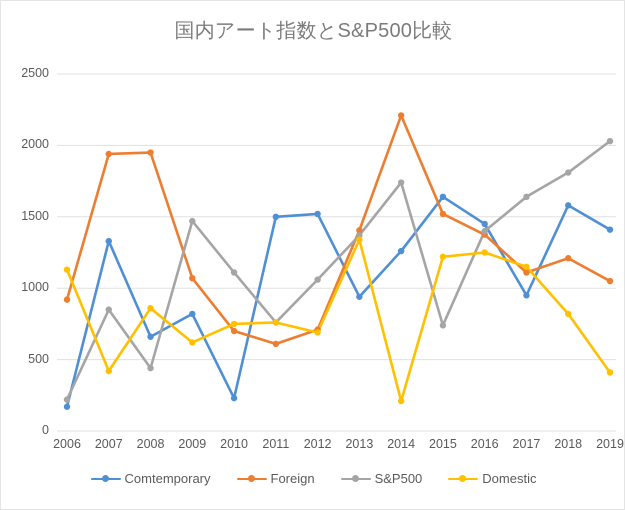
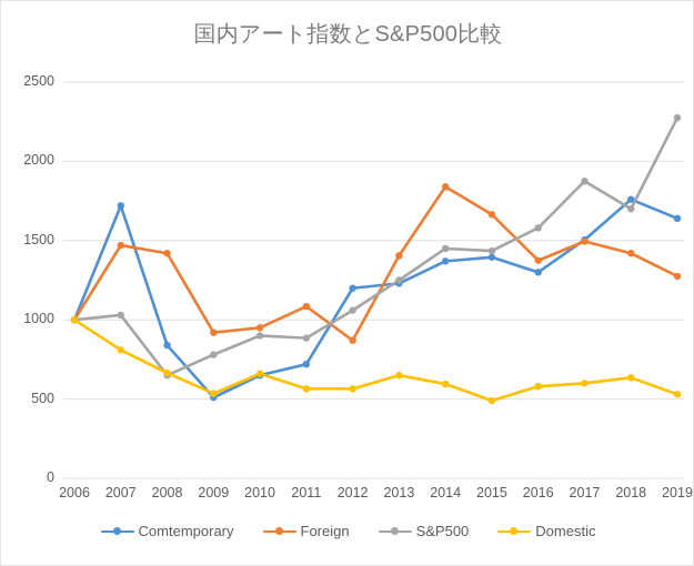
Comtemporary/2006: 170 -> 1000
Foreign/2006: 920 -> 1000
S&P500/2006: 220 -> 1000
Domestic/2006: 1130 -> 1000
Comtemporary/2007: 1330 -> 1720
Foreign/2007: 1940 -> 1470
S&P500/2007: 850 -> 1030
Domestic/2007: 420 -> 810
Comtemporary/2008: 660 -> 840
Foreign/2008: 1950 -> 1420
S&P500/2008: 440 -> 650
Domestic/2008: 860 -> 660
Comtemporary/2009: 820 -> 510
Foreign/2009: 1070 -> 920
S&P500/2009: 1470 -> 780
Domestic/2009: 620 -> 540
Comtemporary/2010: 230 -> 650
Foreign/2010: 700 -> 950
S&P500/2010: 1110 -> 900
Domestic/2010: 750 -> 660
Comtemporary/2011: 1500 -> 720
Foreign/2011: 610 -> 1080
S&P500/2011: 760 -> 880
Domestic/2011: 760 -> 560
Comtemporary/2012: 1520 -> 1200
Foreign/2012: 710 -> 870
Domestic/2012: 690 -> 560
Comtemporary/2013: 940 -> 1230
S&P500/2013: 1370 -> 1250
Domestic/2013: 1340 -> 650
Comtemporary/2014: 1260 -> 1370
Foreign/2014: 2210 -> 1840
S&P500/2014: 1740 -> 1450
Domestic/2014: 210 -> 600
Comtemporary/2015: 1640 -> 1400
Foreign/2015: 1520 -> 1660
S&P500/2015: 740 -> 1440
Domestic/2015: 1220 -> 490
Comtemporary/2016: 1450 -> 1300
S&P500/2016: 1400 -> 1580
Domestic/2016: 1250 -> 580
Comtemporary/2017: 950 -> 1500
Foreign/2017: 1110 -> 1500
S&P500/2017: 1640 -> 1880
Domestic/2017: 1150 -> 600
Comtemporary/2018: 1580 -> 1760
Foreign/2018: 1210 -> 1420
S&P500/2018: 1810 -> 1700
Domestic/2018: 820 -> 640
Comtemporary/2019: 1410 -> 1640
Foreign/2019: 1050 -> 1280
S&P500/2019: 2030 -> 2280
Domestic/2019: 410 -> 530
